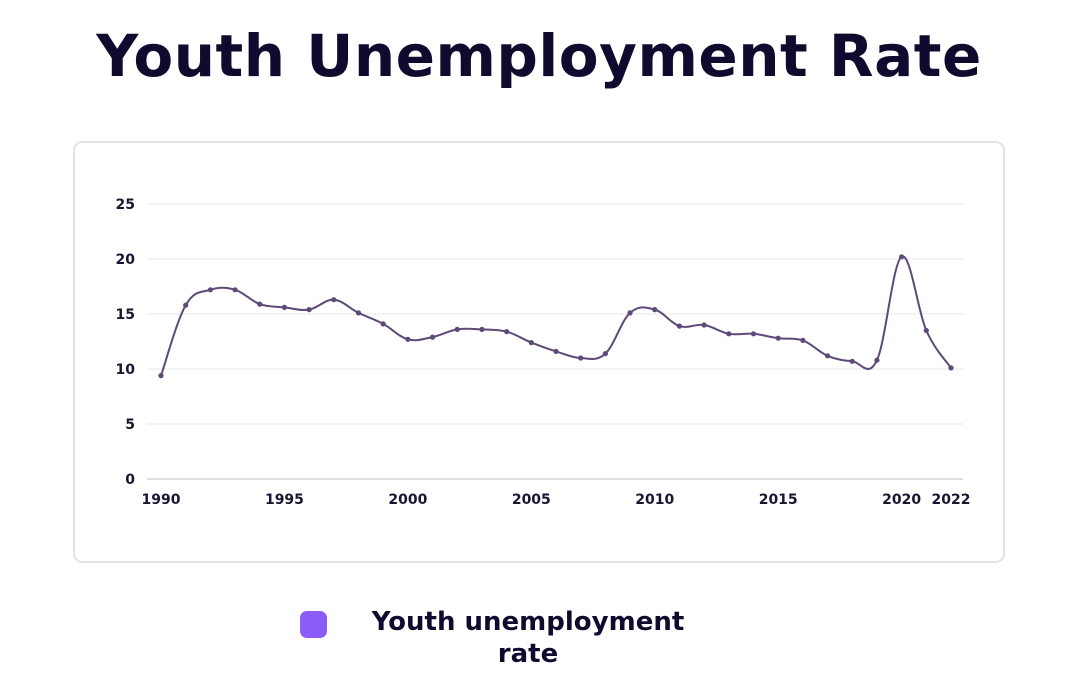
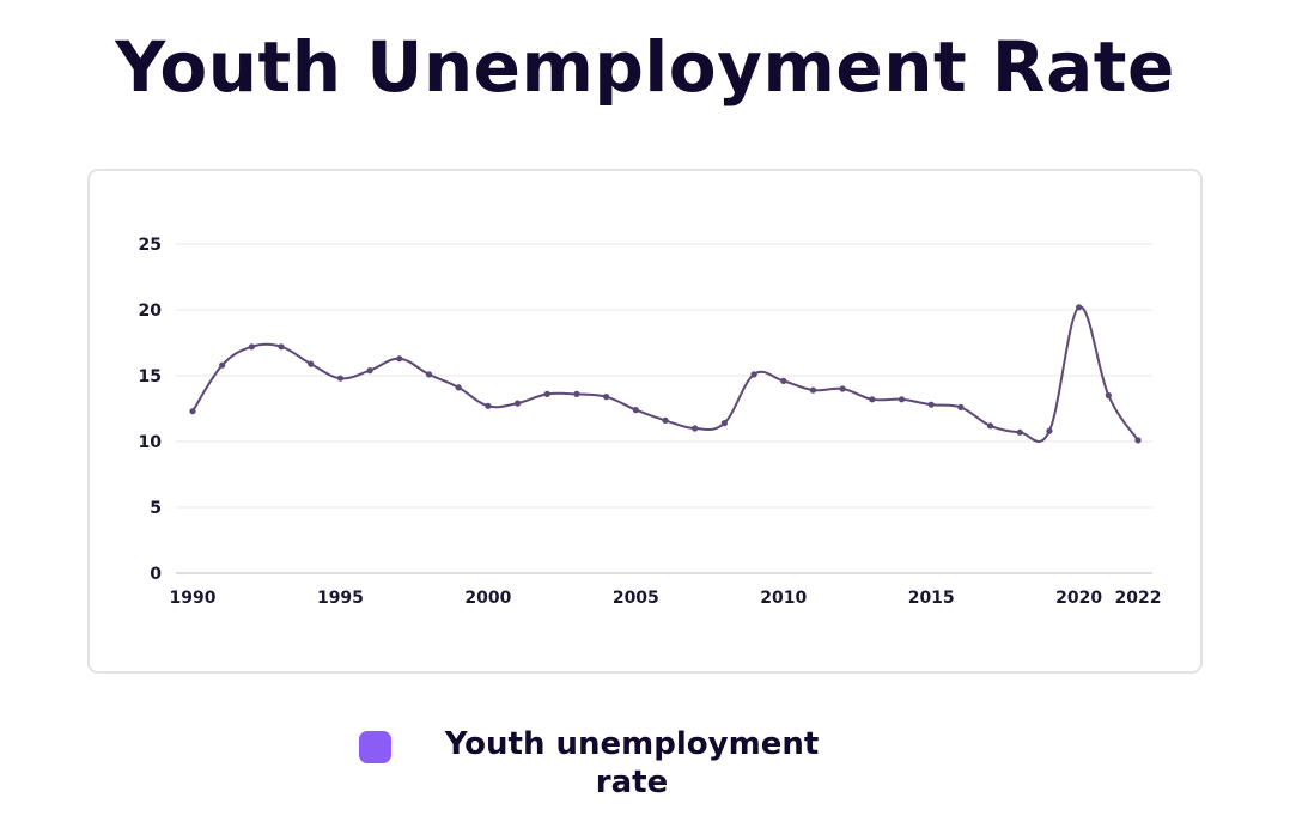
1990: 9.4 -> 12.3
1995: 15.6 -> 14.8
2010: 15.4 -> 14.6
